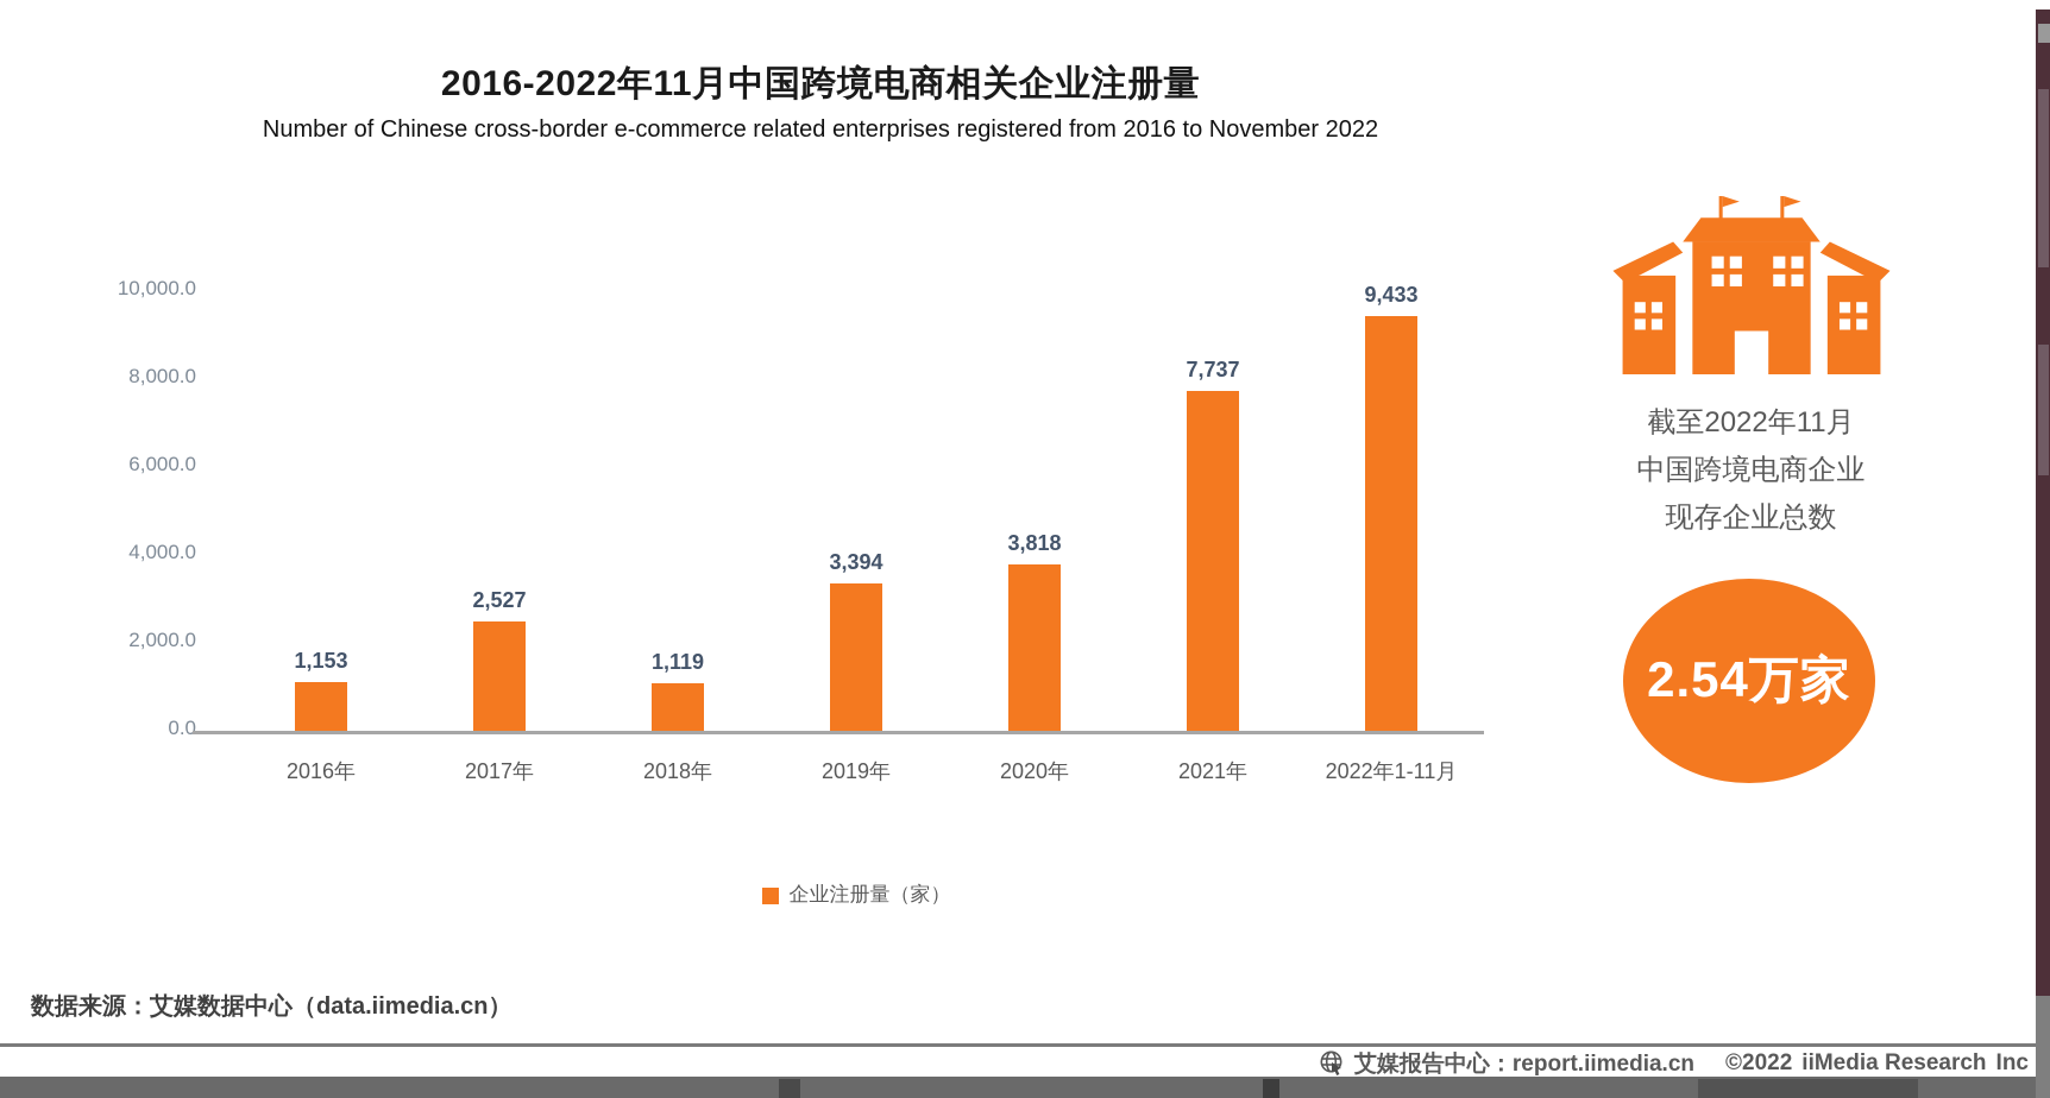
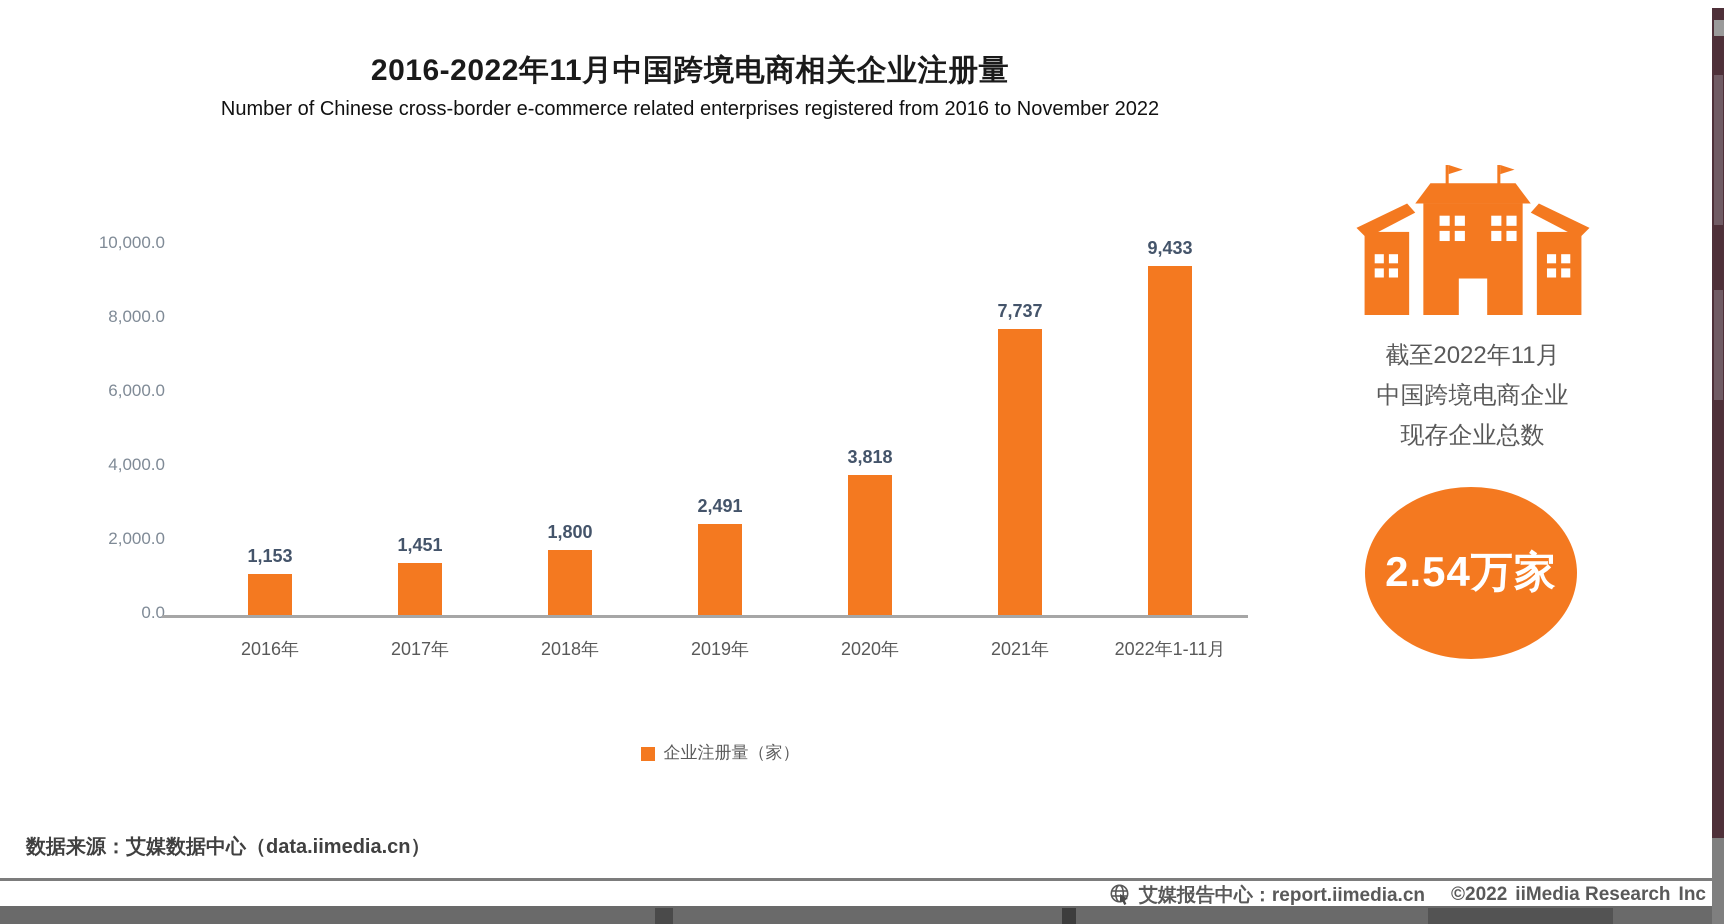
2017年: 2,527 -> 1,451
2018年: 1,119 -> 1,800
2019年: 3,394 -> 2,491
